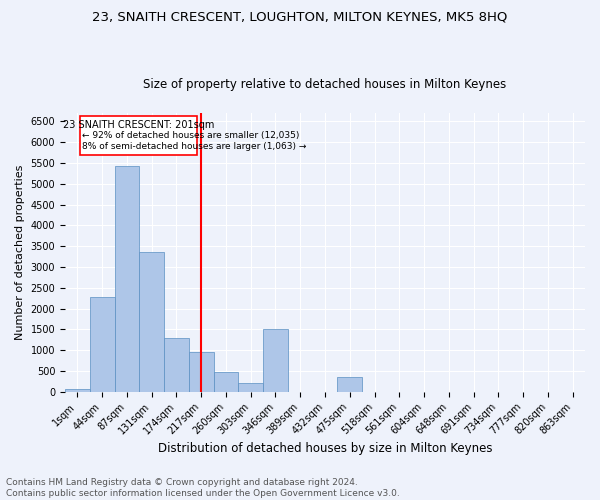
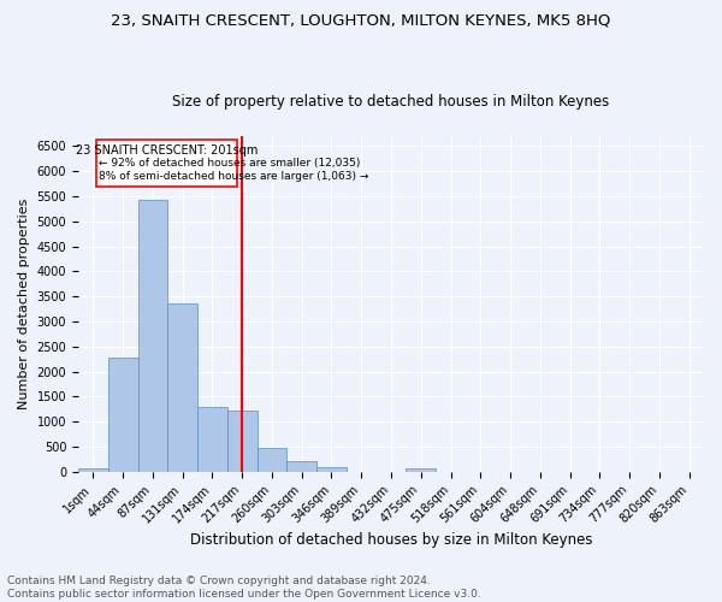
217sqm: 950 -> 1230
346sqm: 1500 -> 100
475sqm: 350 -> 60
